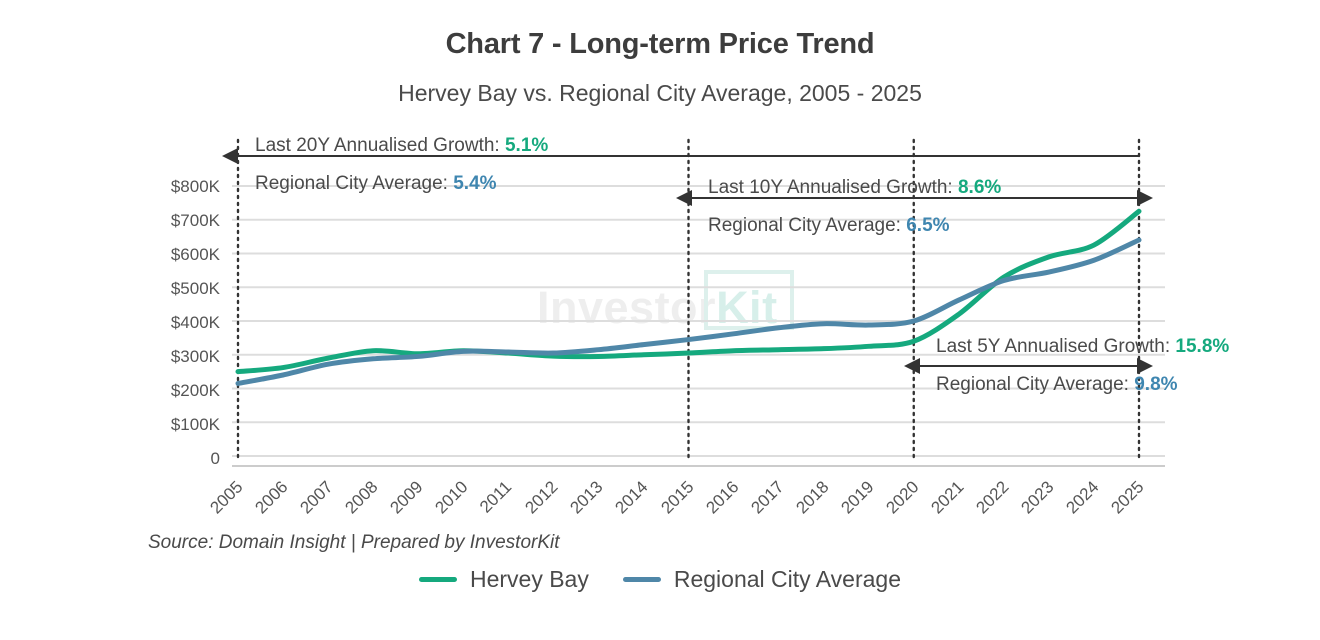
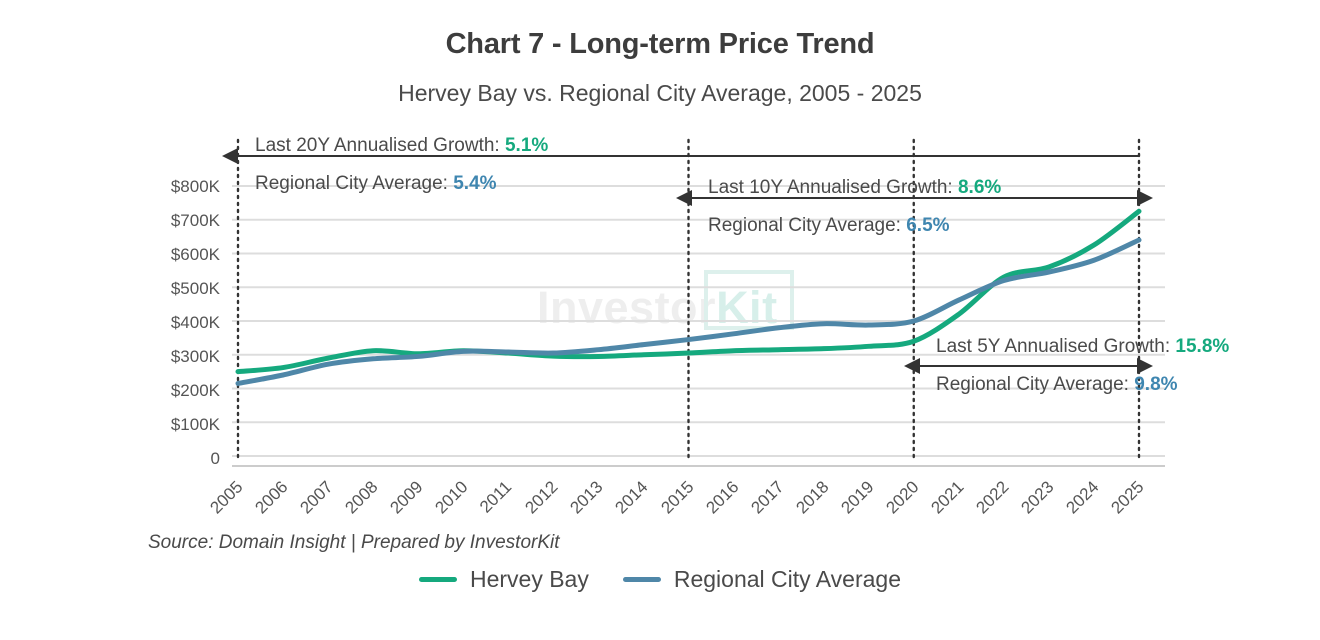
Hervey Bay/2023: $590K -> $560K
